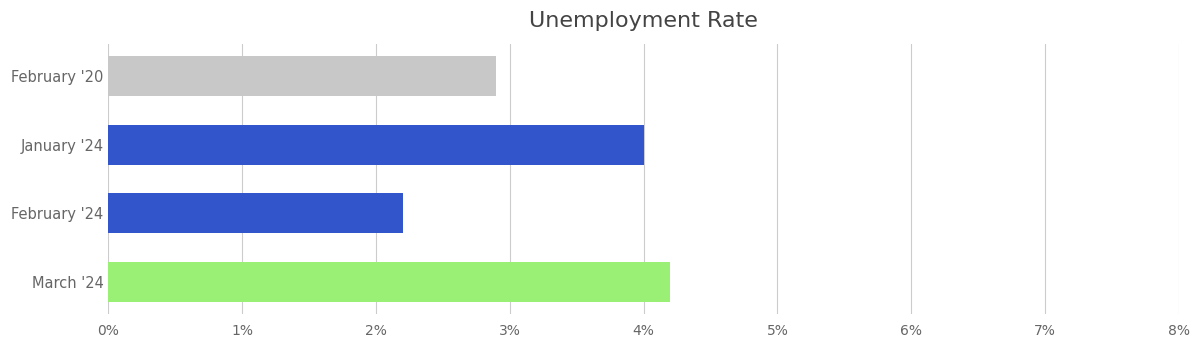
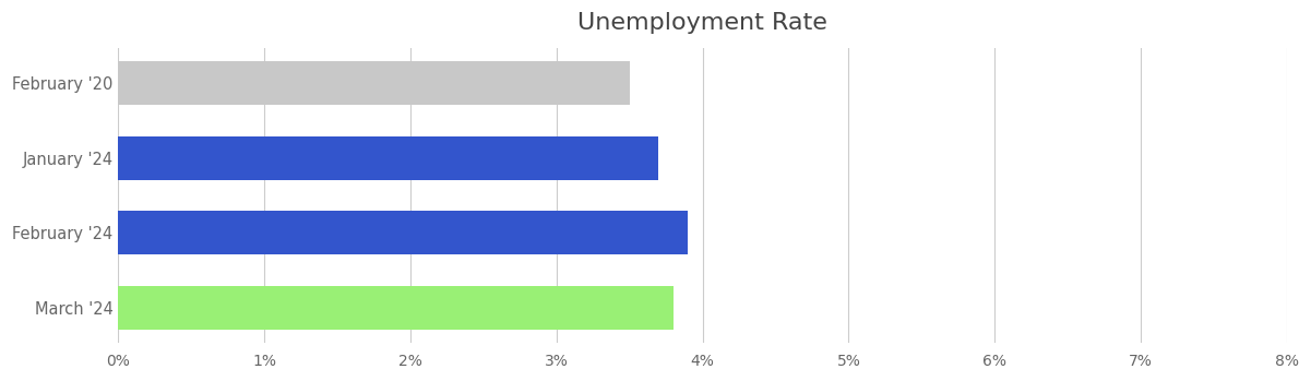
February '20: 2.9% -> 3.5%
January '24: 4.0% -> 3.7%
February '24: 2.2% -> 3.9%
March '24: 4.2% -> 3.8%
